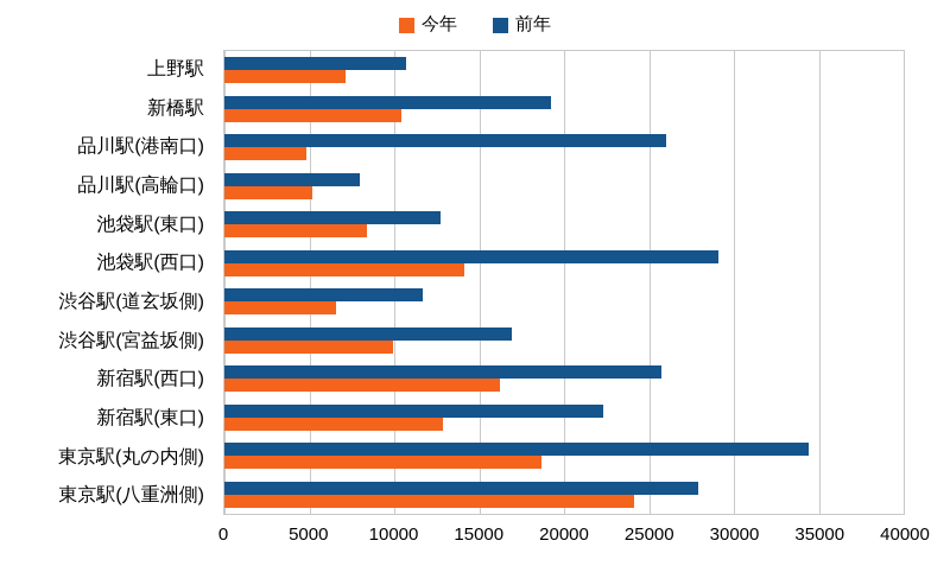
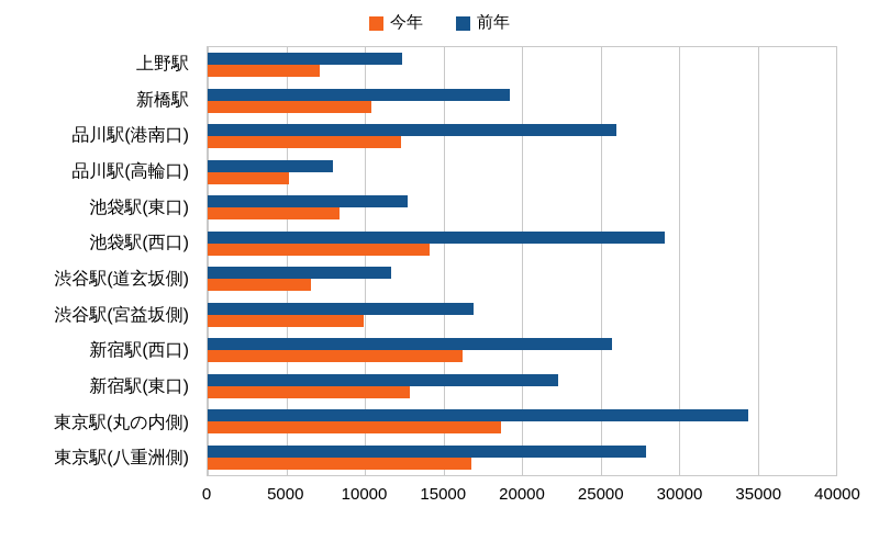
前年/上野駅: 10700 -> 12400
今年/品川駅(港南口): 4800 -> 12300
今年/東京駅(八重洲側): 24100 -> 16800
